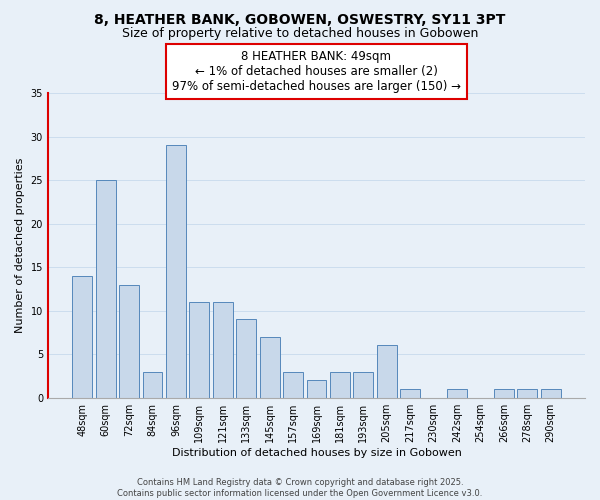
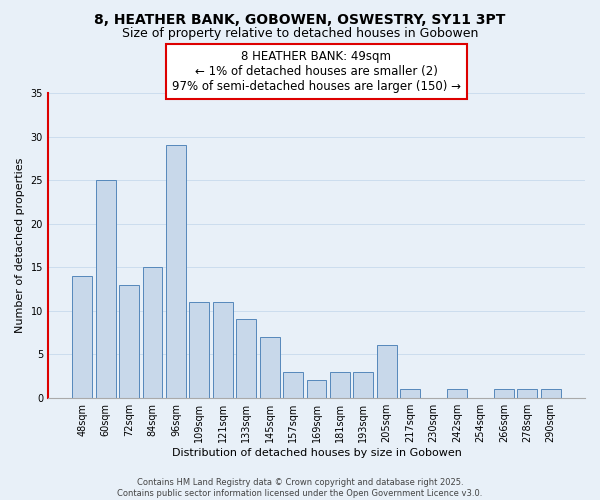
84sqm: 3 -> 15
